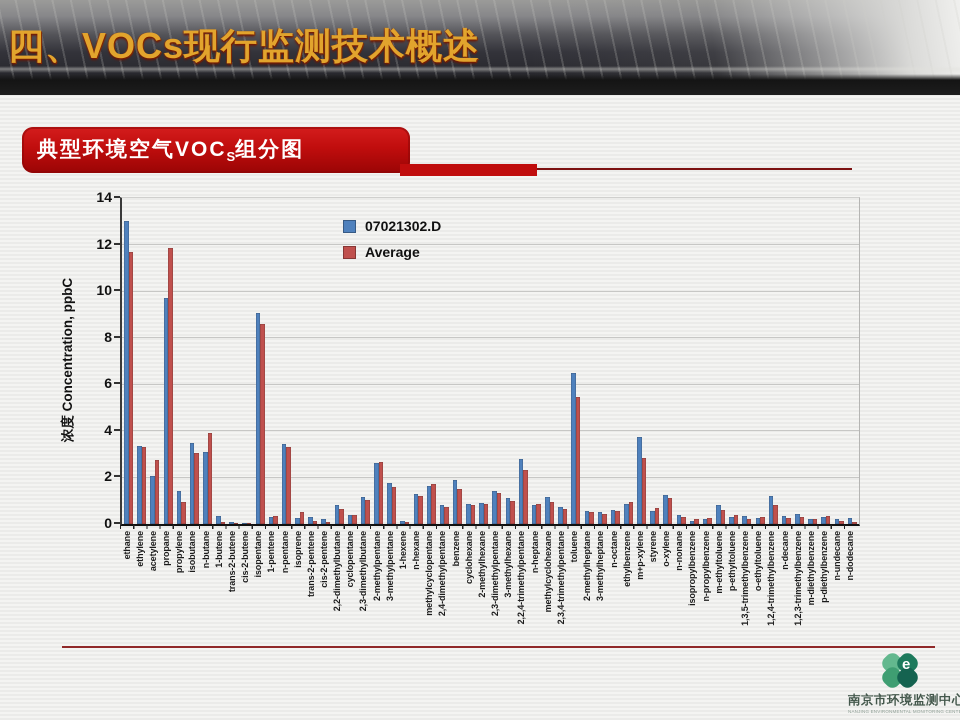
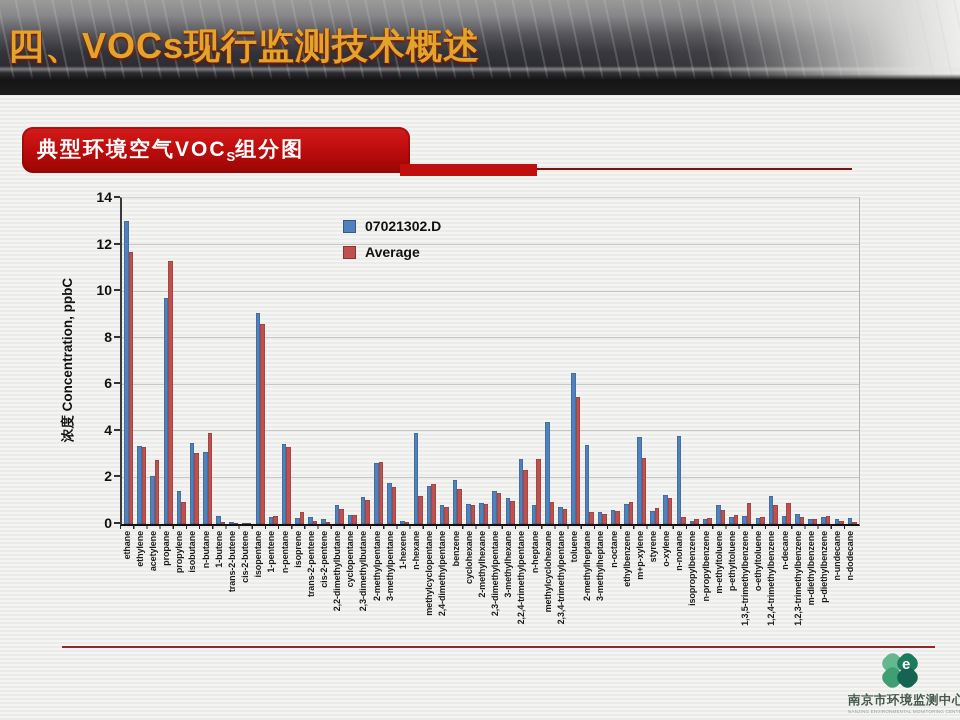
Average/propane: 11.8 -> 11.3
07021302.D/n-hexane: 1.3 -> 3.9
Average/n-heptane: 0.8 -> 2.8
07021302.D/methylcyclohexane: 1.1 -> 4.4
07021302.D/2-methylheptane: 0.6 -> 3.4
07021302.D/n-nonane: 0.4 -> 3.8
Average/1,3,5-trimethylbenzene: 0.2 -> 0.9
Average/n-decane: 0.2 -> 0.9
